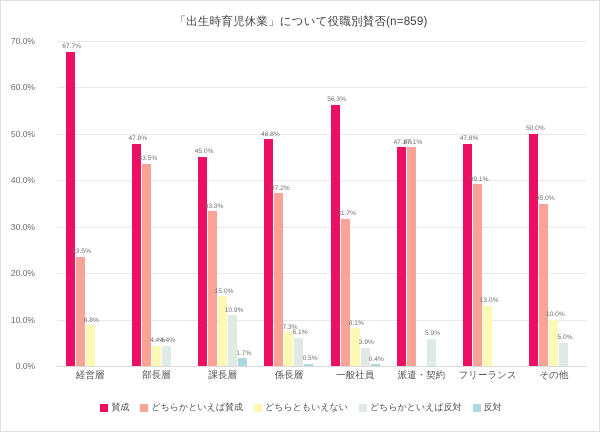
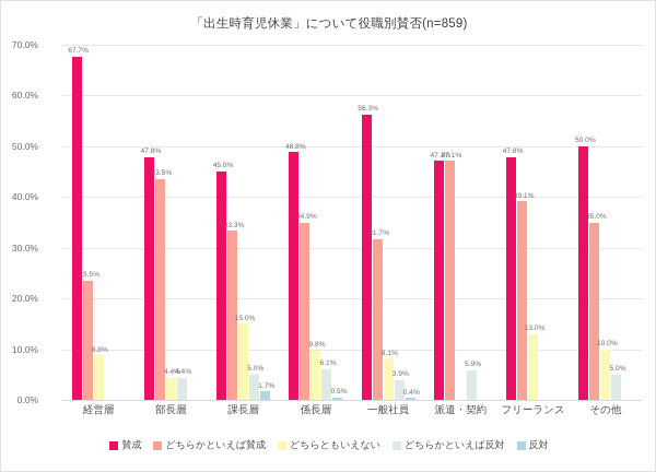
どちらかといえば反対/課長層: 10.9% -> 5.0%
どちらかといえば賛成/係長層: 37.2% -> 34.9%
どちらともいえない/係長層: 7.3% -> 9.8%
